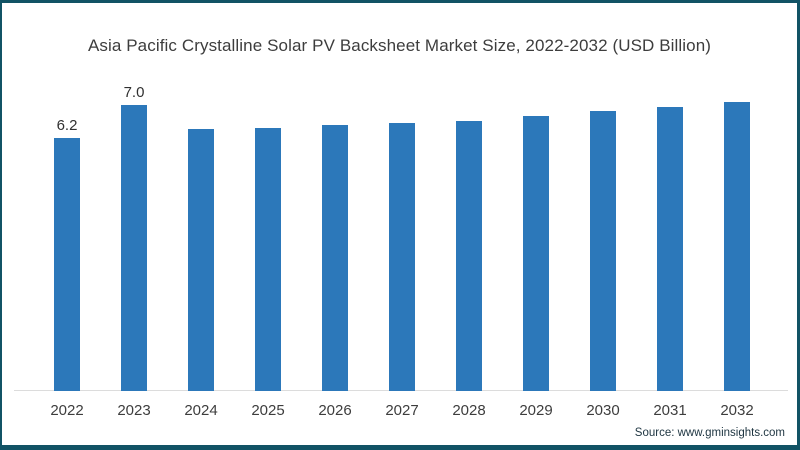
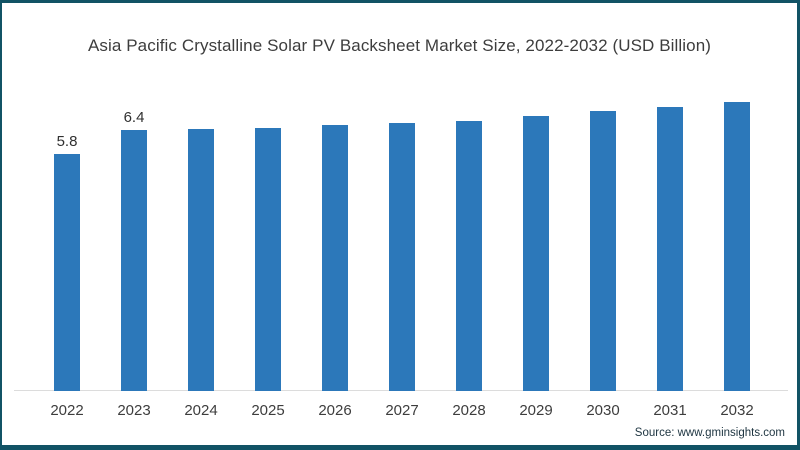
2022: 6.2 -> 5.8
2023: 7.0 -> 6.4
